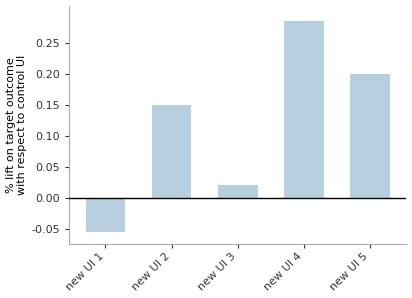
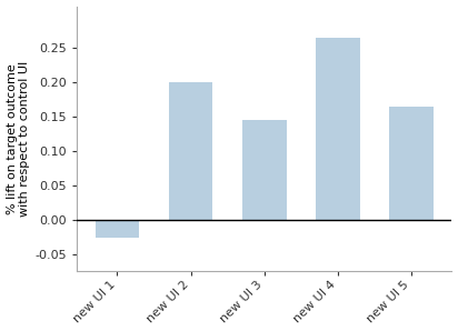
new UI 1: -0.055 -> -0.026
new UI 2: 0.150 -> 0.200
new UI 3: 0.020 -> 0.144
new UI 4: 0.285 -> 0.264
new UI 5: 0.200 -> 0.164
